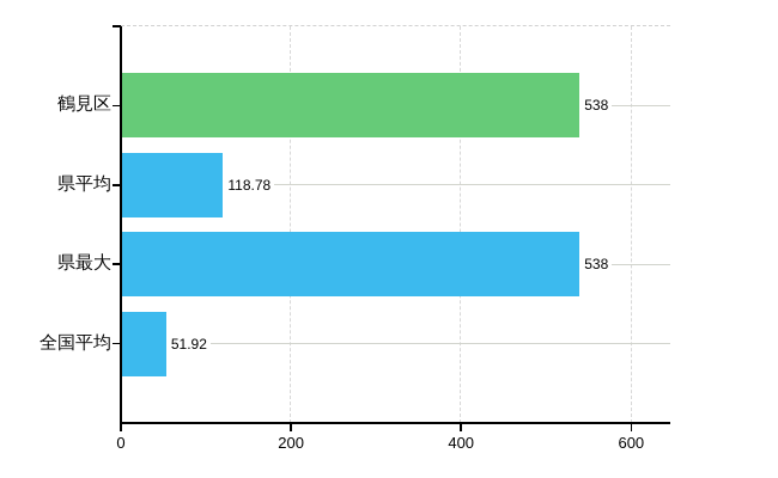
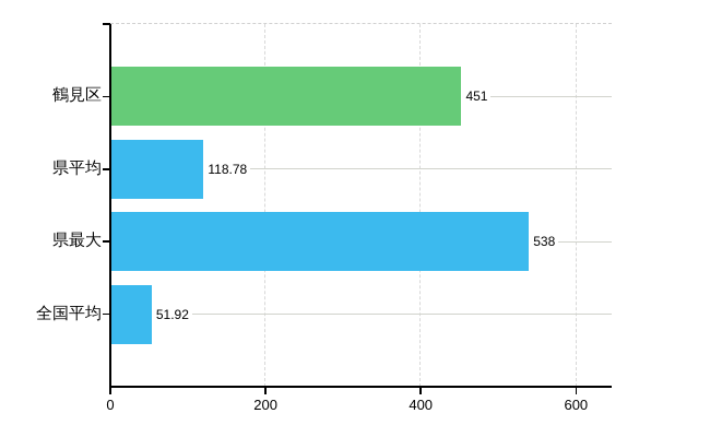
鶴見区: 538 -> 451
